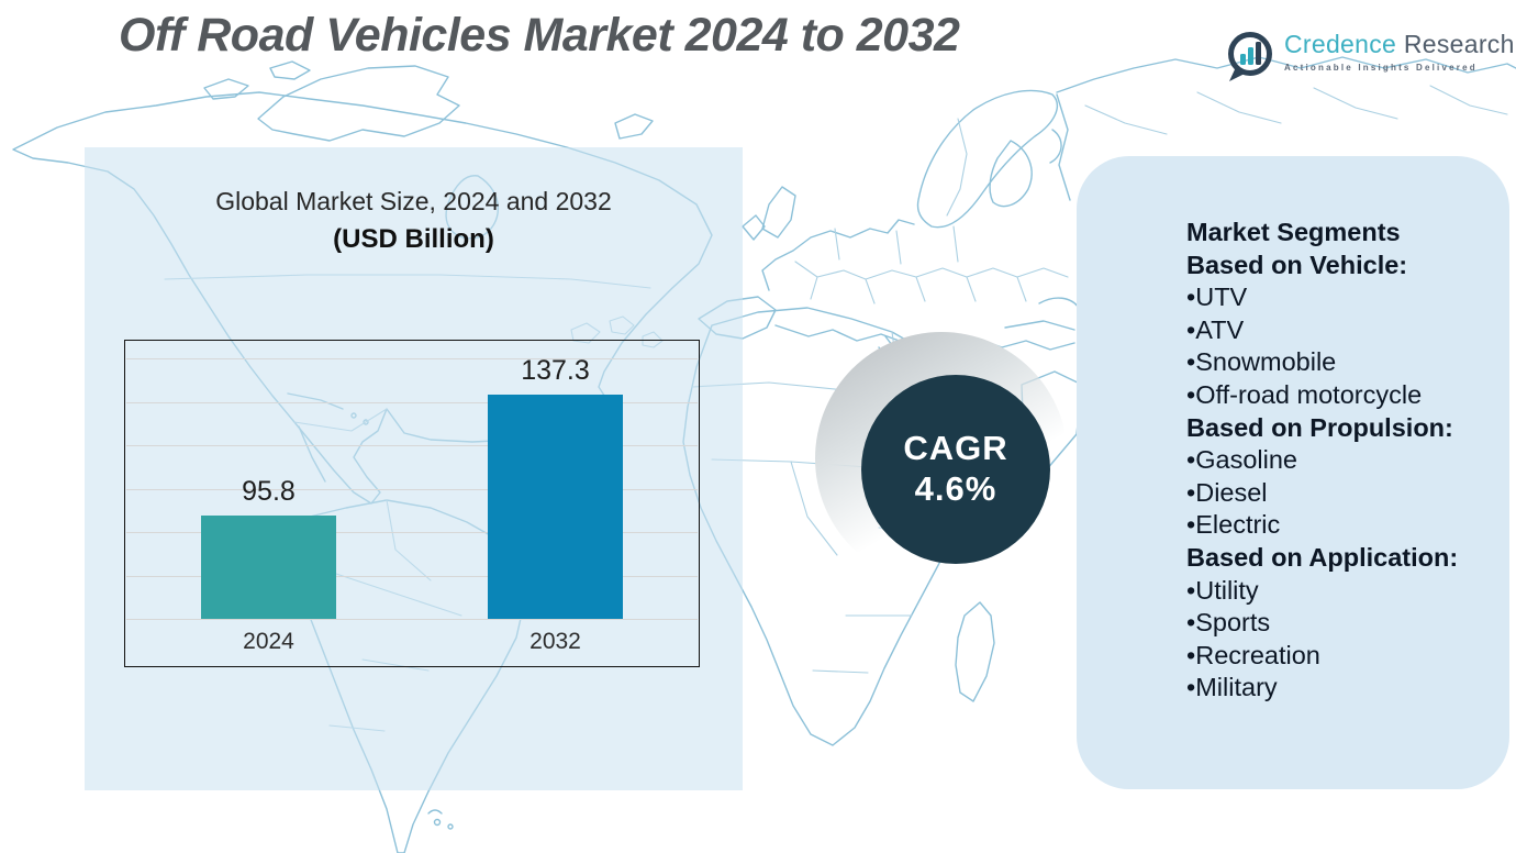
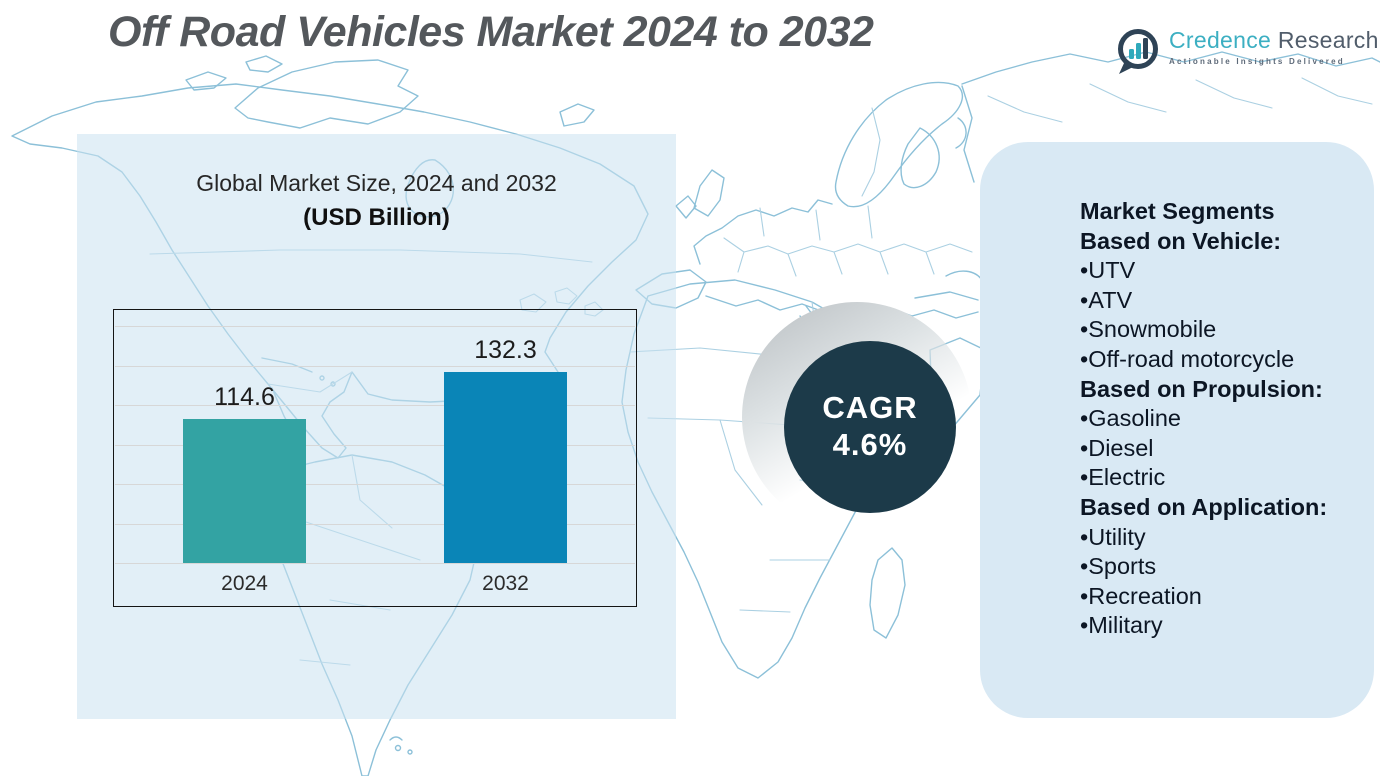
2024: 95.8 -> 114.6
2032: 137.3 -> 132.3
